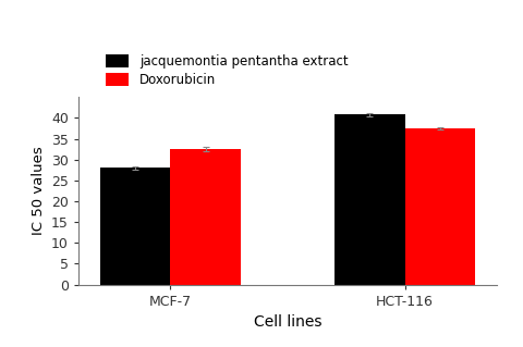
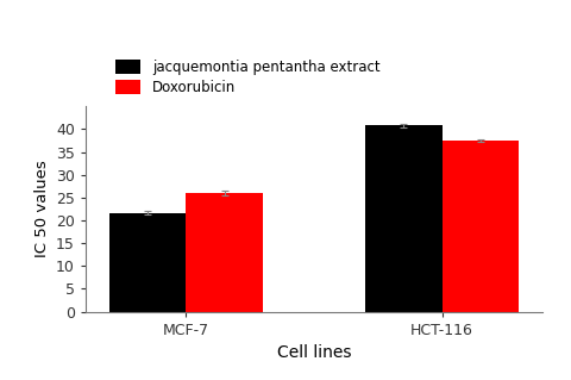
jacquemontia pentantha extract/MCF-7: 28.0 -> 21.7
Doxorubicin/MCF-7: 32.5 -> 26.0
